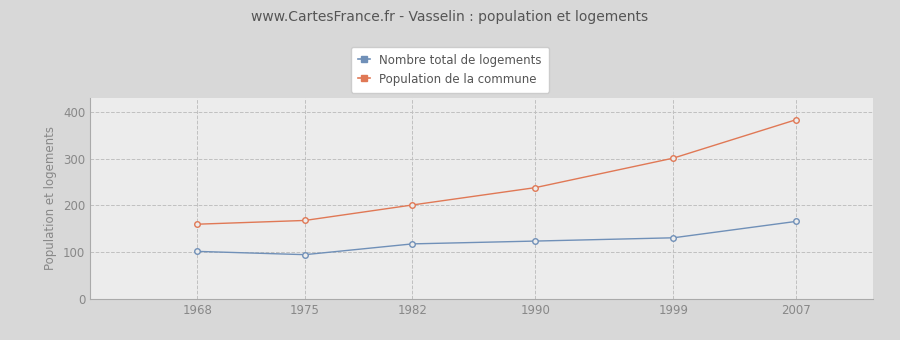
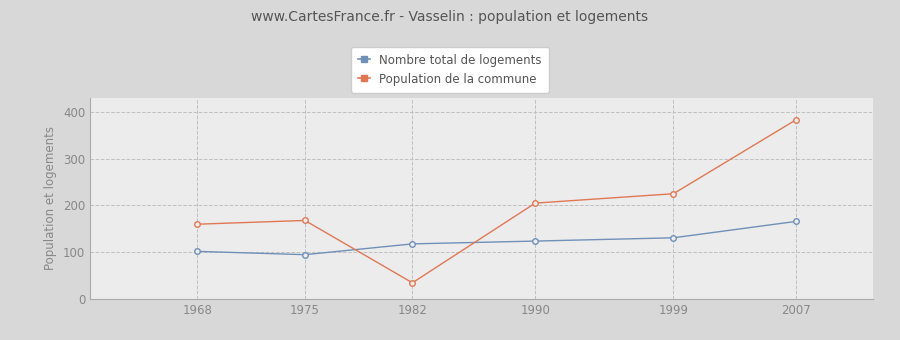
Population de la commune/1982: 201 -> 35
Population de la commune/1990: 238 -> 205
Population de la commune/1999: 301 -> 225
